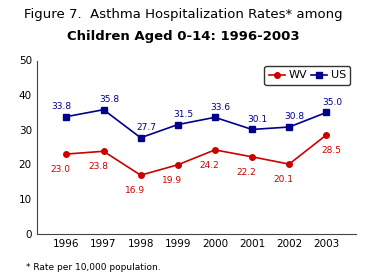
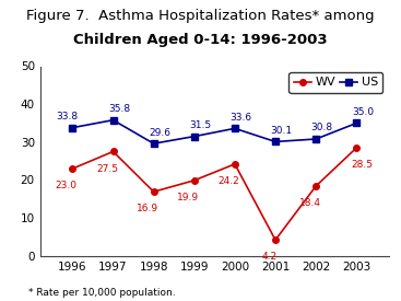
WV/1997: 23.8 -> 27.5
US/1998: 27.7 -> 29.6
WV/2001: 22.2 -> 4.2
WV/2002: 20.1 -> 18.4
